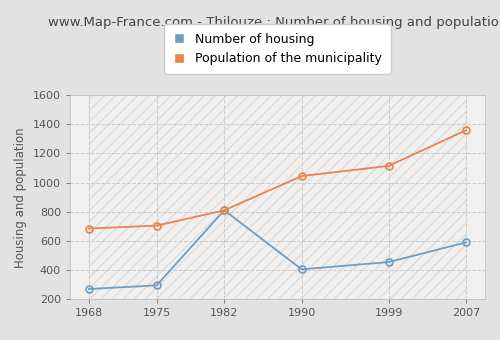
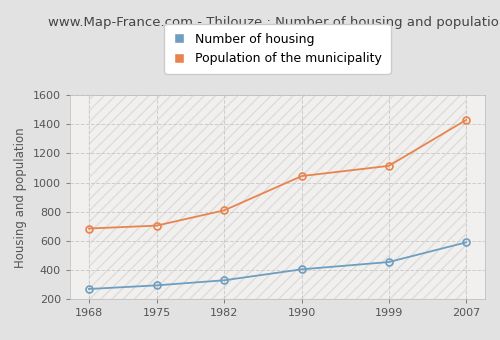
Number of housing/1982: 810 -> 330
Population of the municipality/2007: 1360 -> 1430
